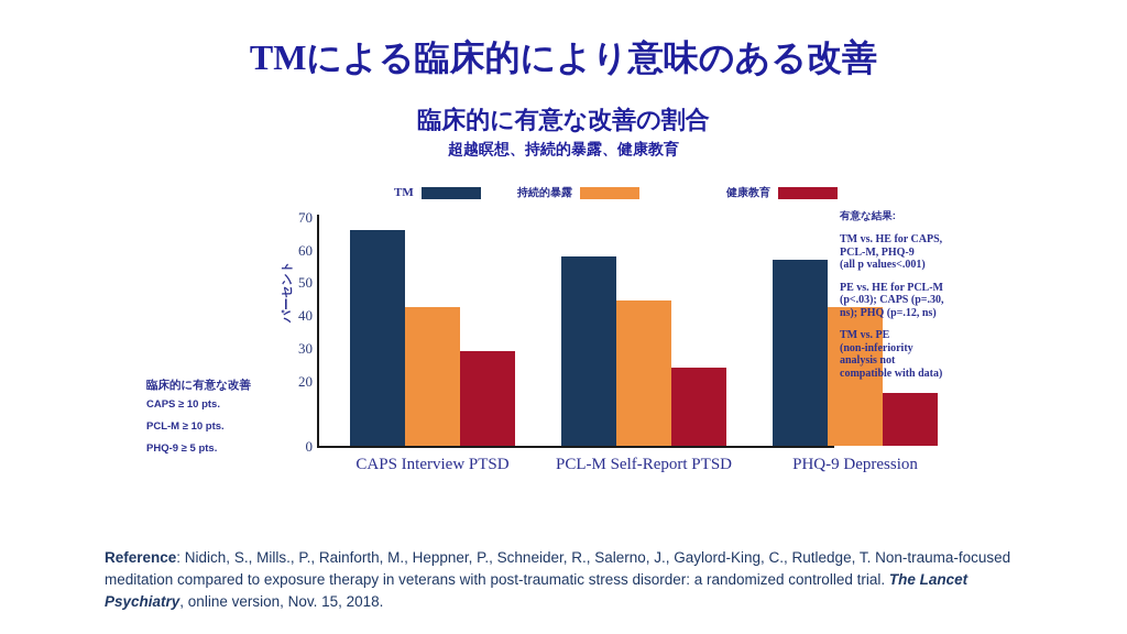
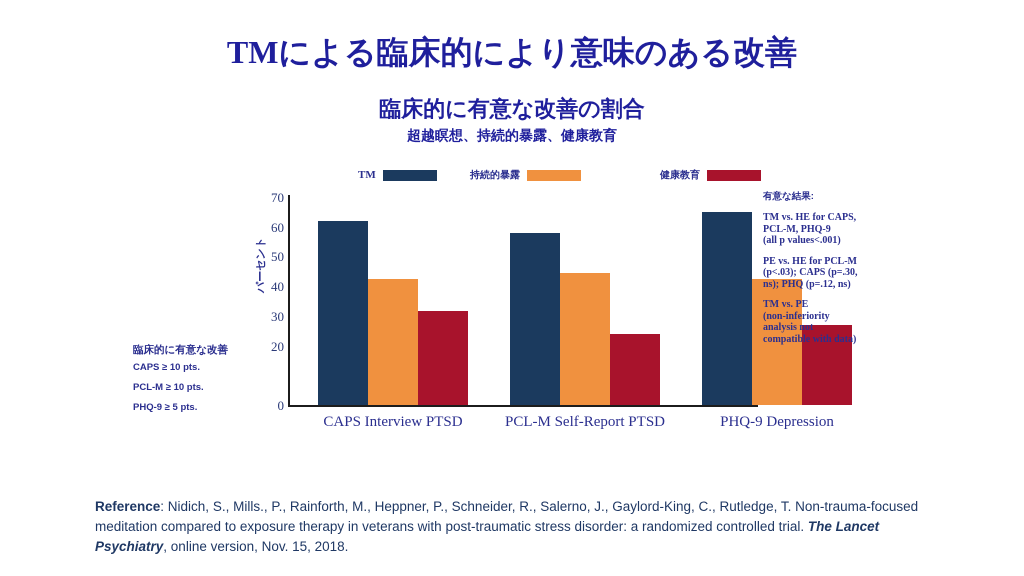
TM/CAPS Interview PTSD: 66 -> 62
健康教育/CAPS Interview PTSD: 29 -> 32
TM/PHQ-9 Depression: 57 -> 65
健康教育/PHQ-9 Depression: 16 -> 27
